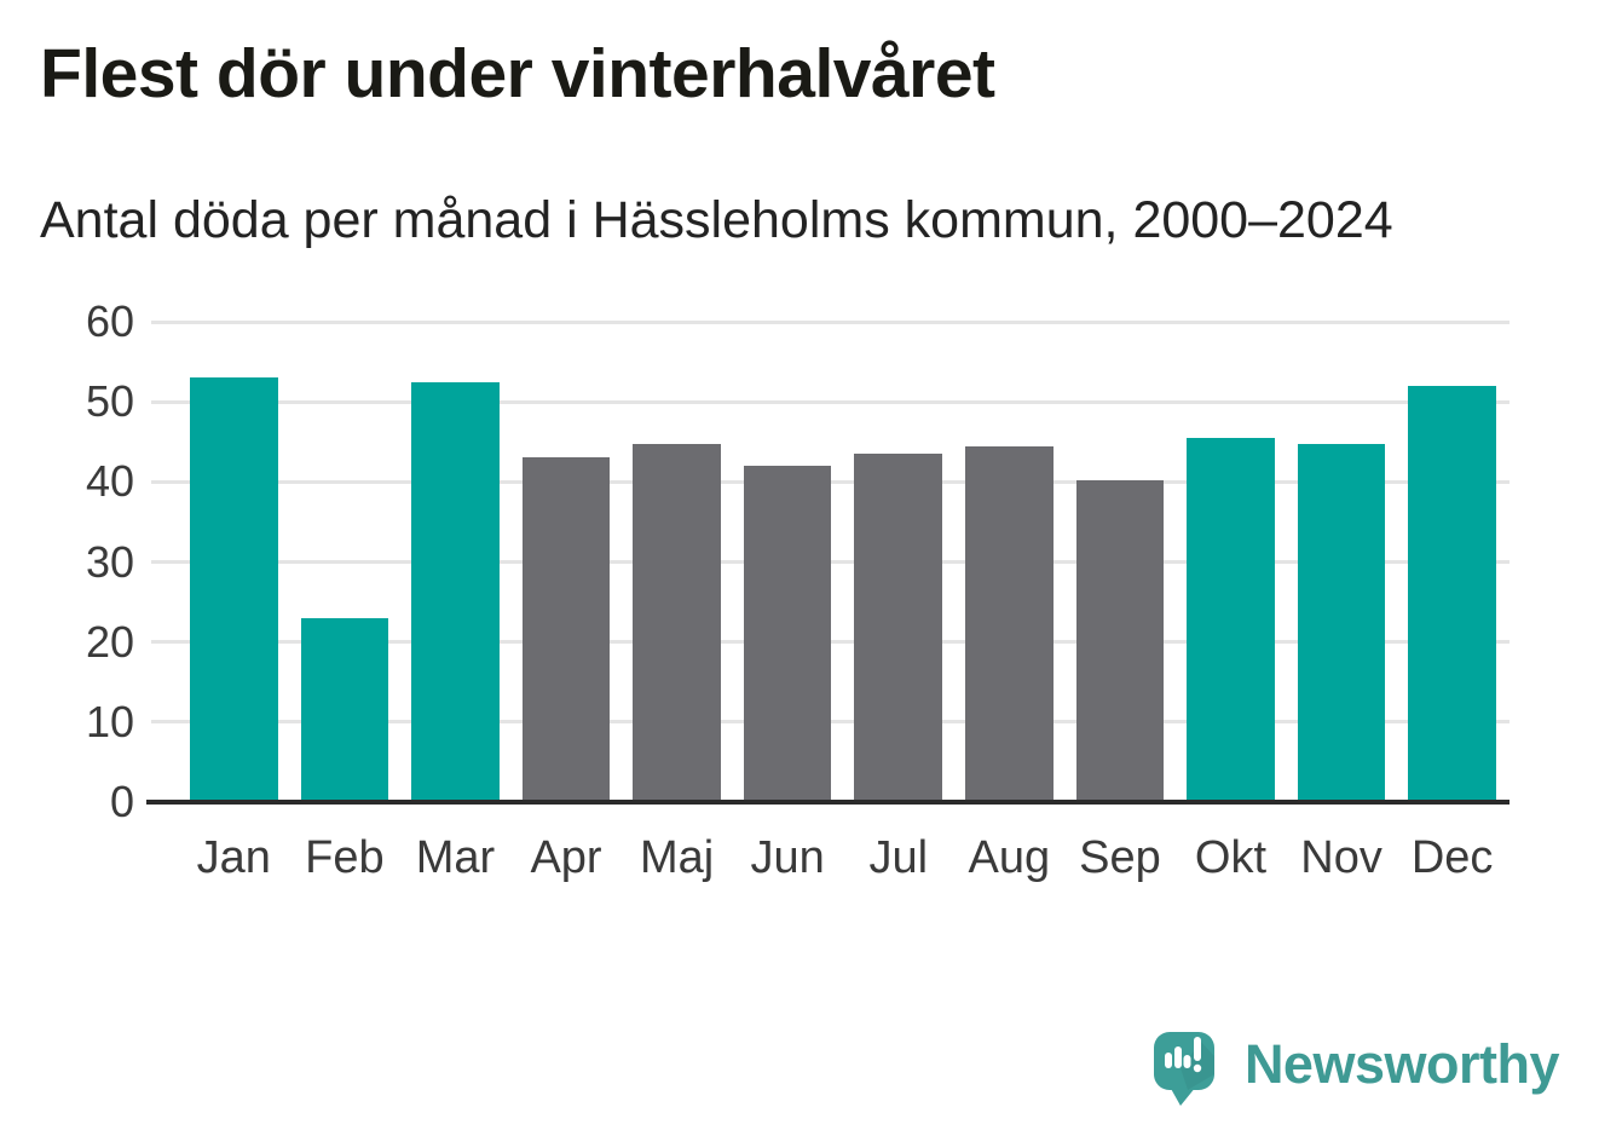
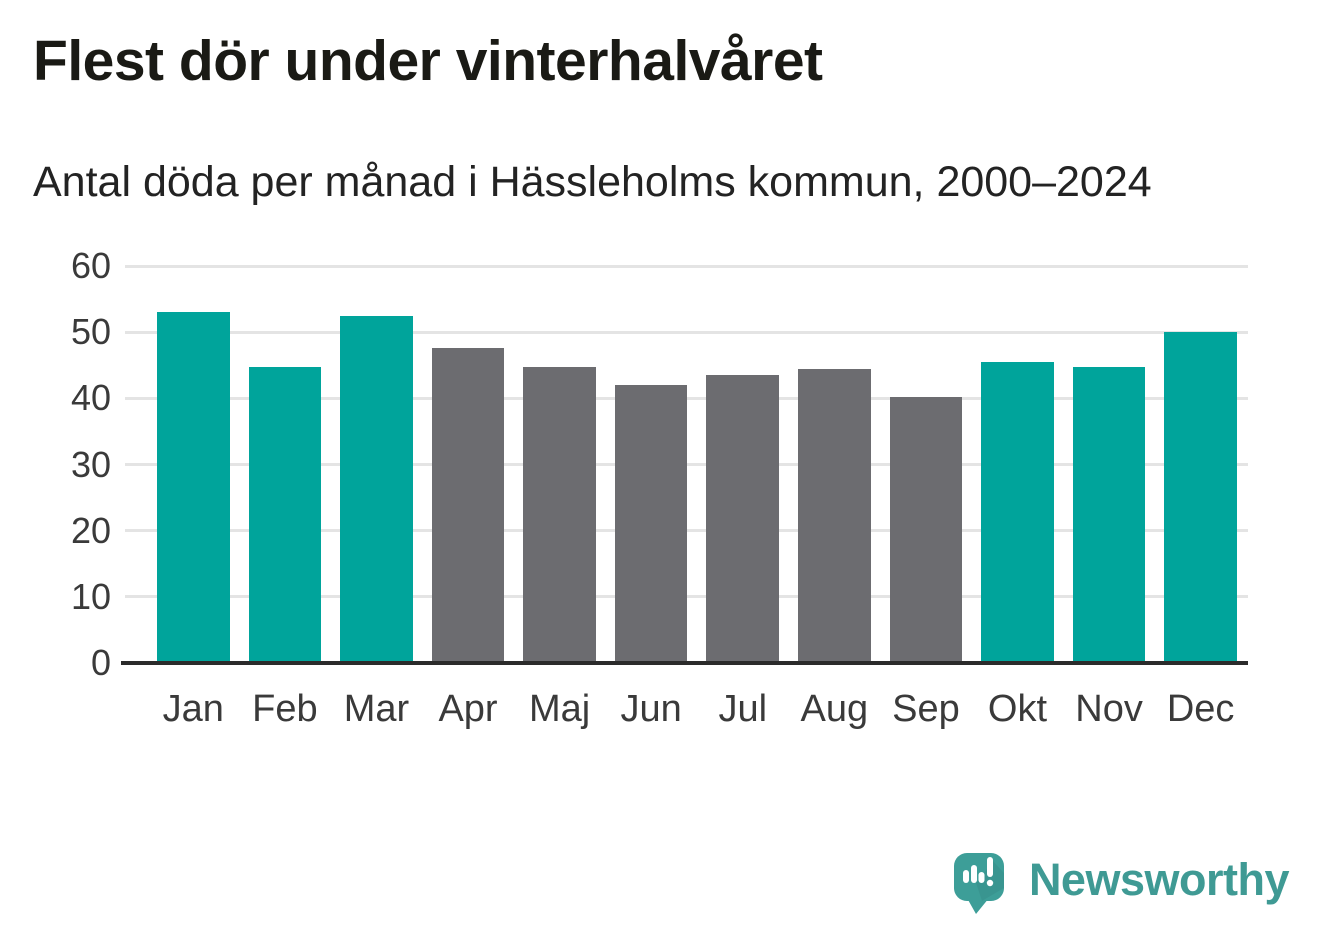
Feb: 23 -> 45
Apr: 43 -> 48
Dec: 52 -> 50
